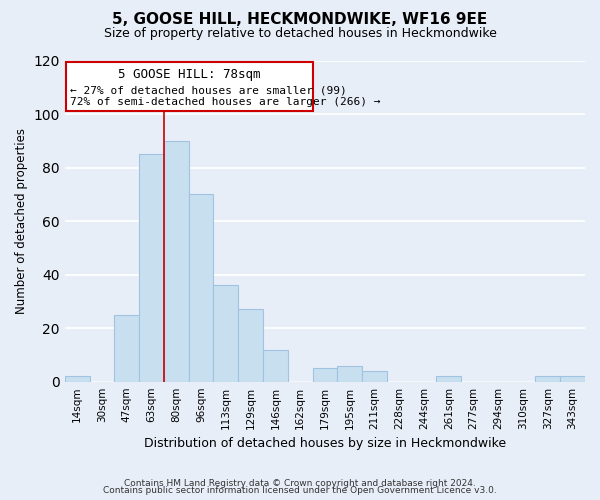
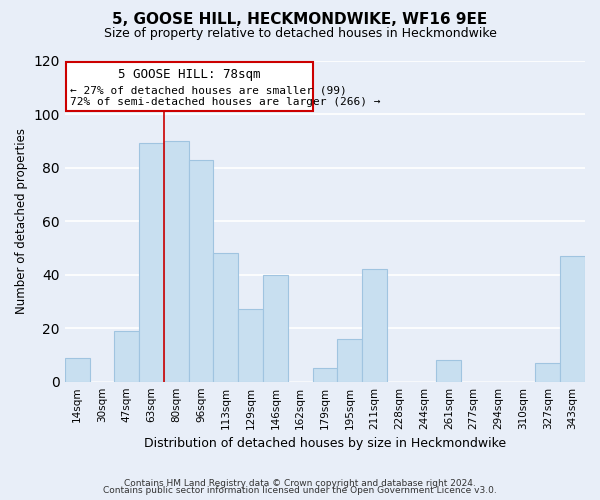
14sqm: 2 -> 9
47sqm: 25 -> 19
63sqm: 85 -> 89
96sqm: 70 -> 83
113sqm: 36 -> 48
146sqm: 12 -> 40
195sqm: 6 -> 16
211sqm: 4 -> 42
261sqm: 2 -> 8
327sqm: 2 -> 7
343sqm: 2 -> 47
